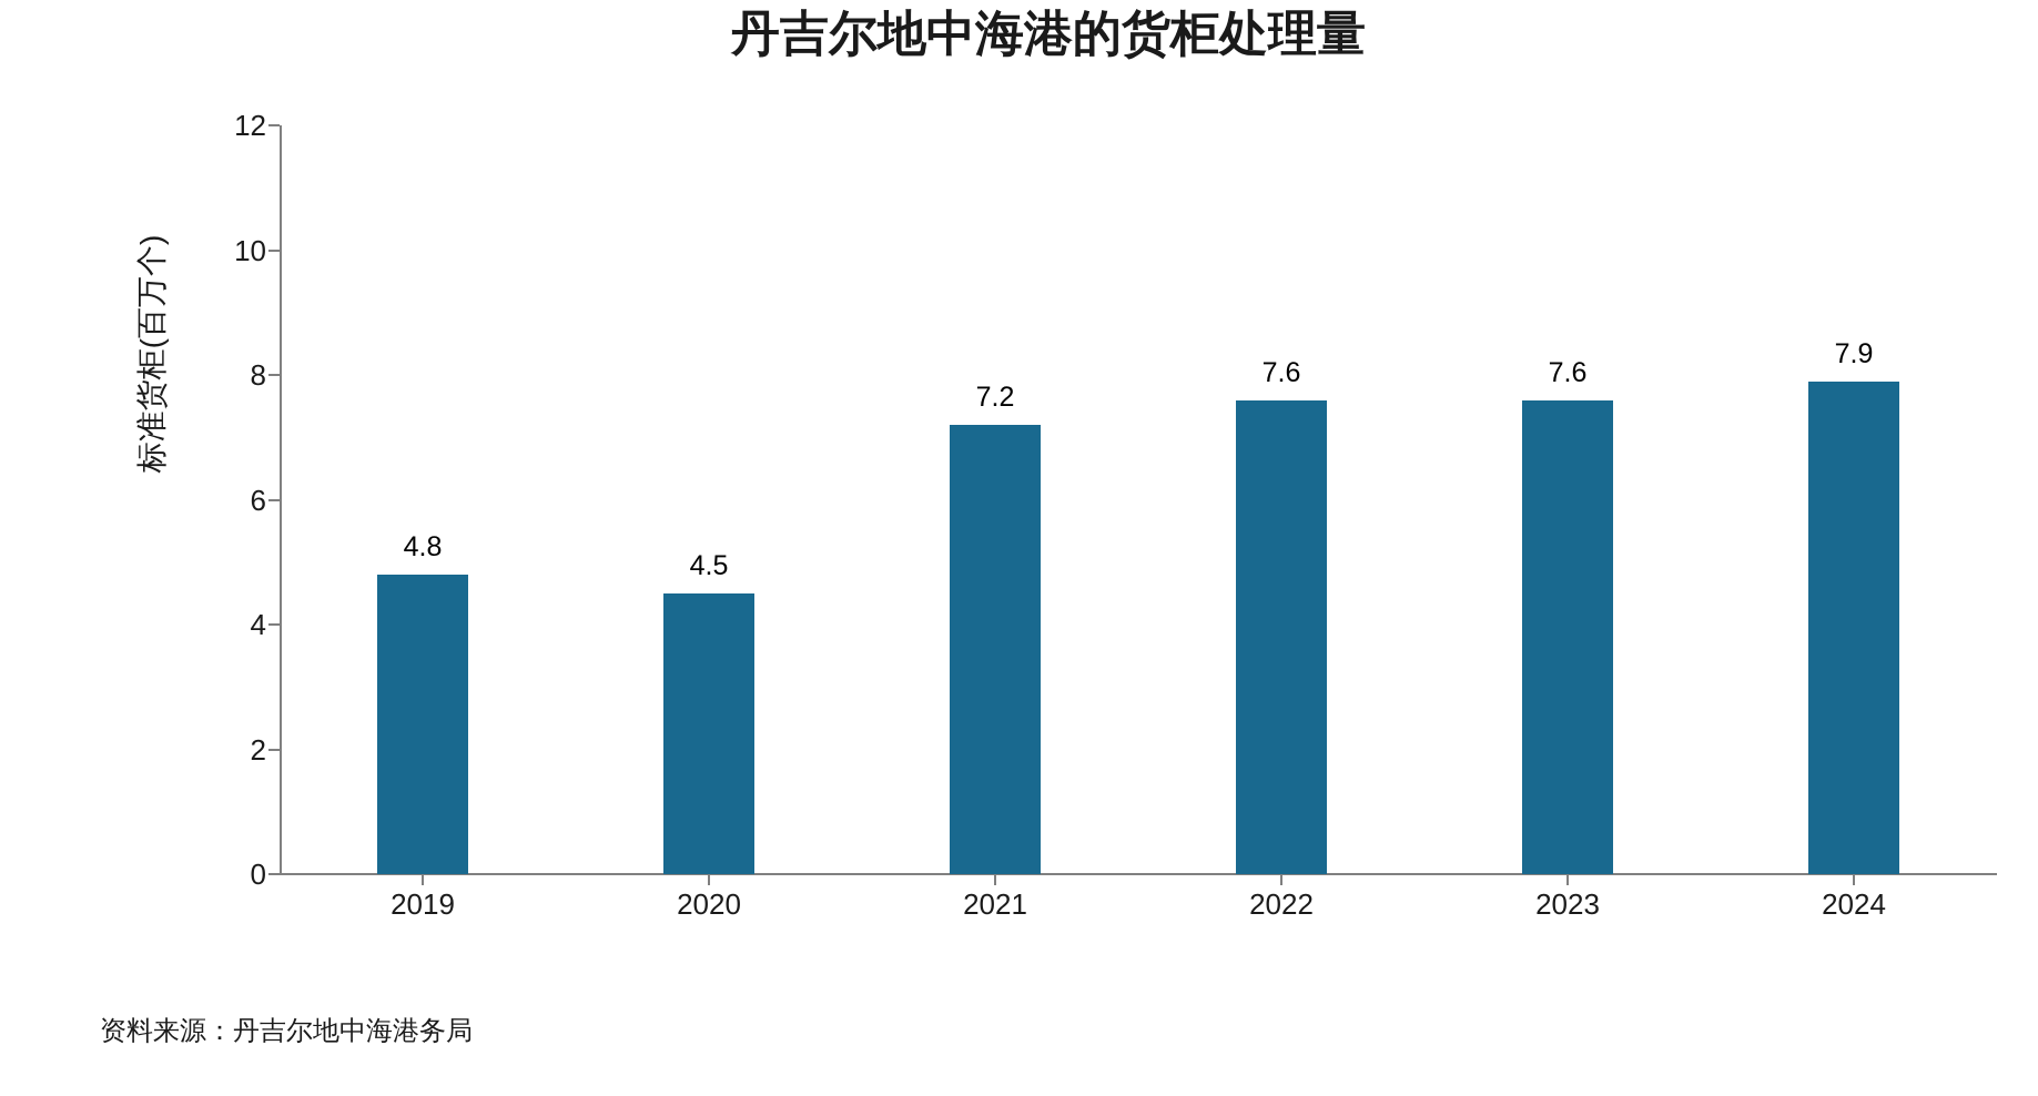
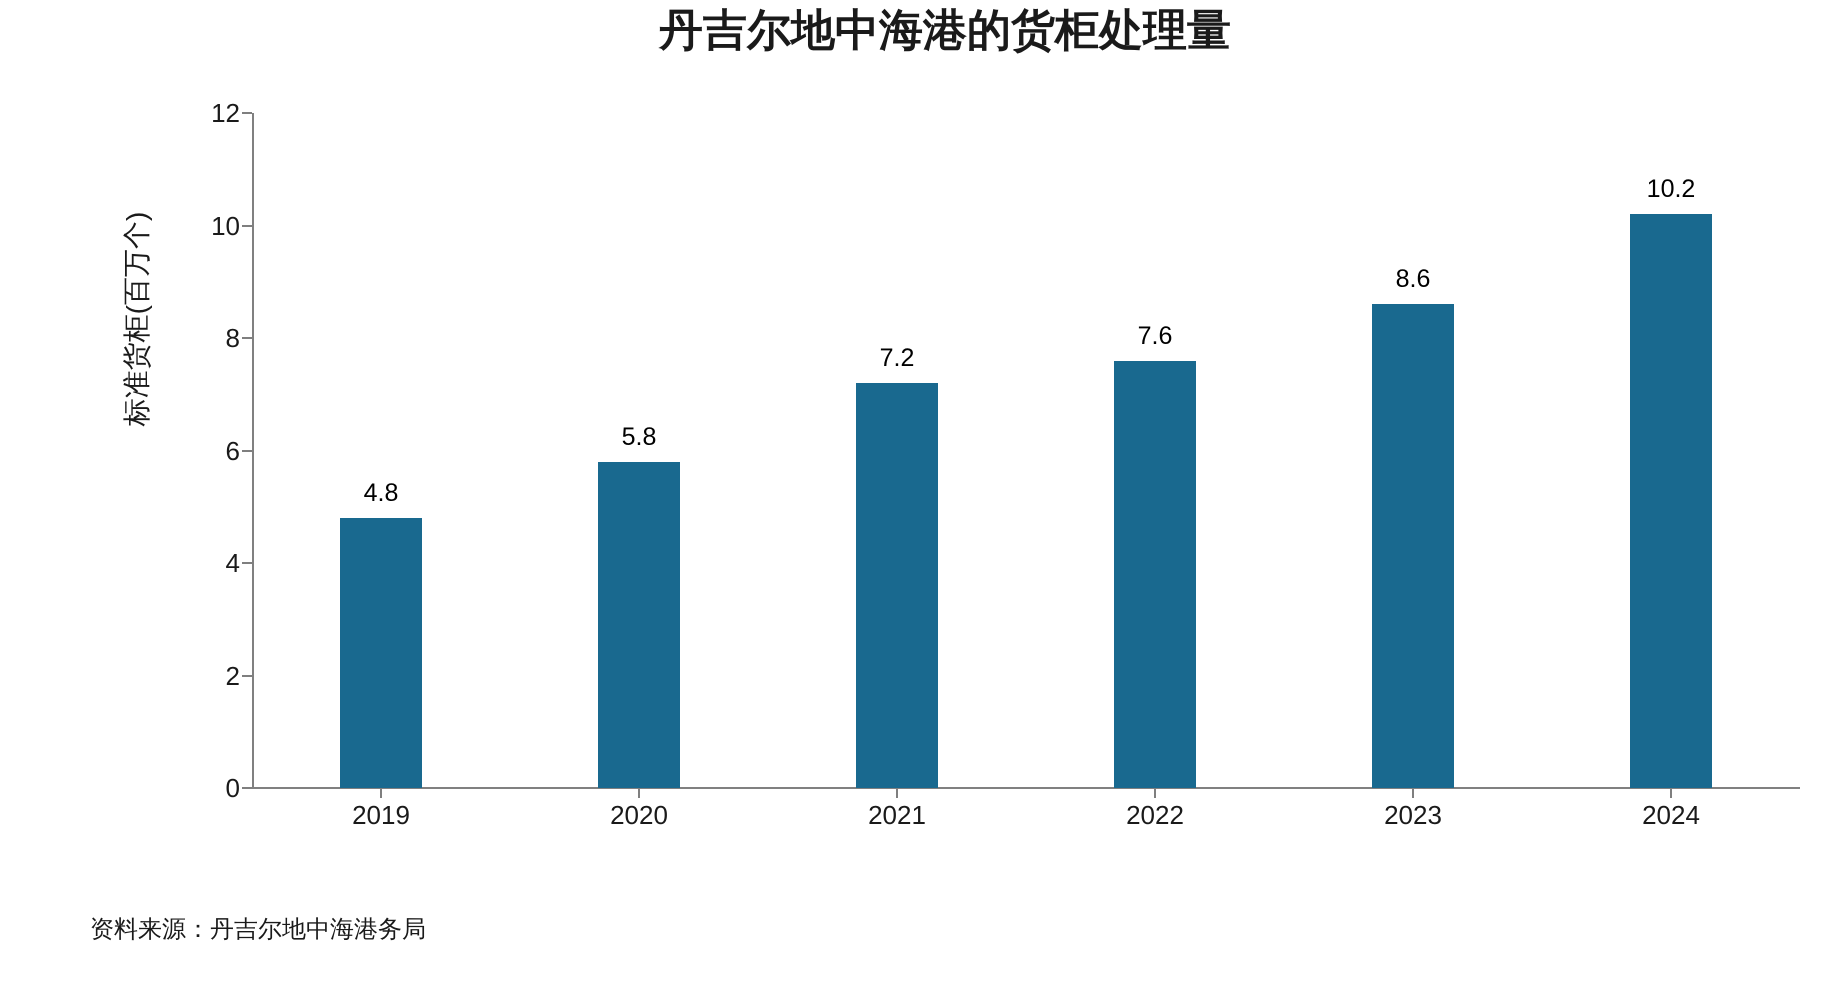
2020: 4.5 -> 5.8
2023: 7.6 -> 8.6
2024: 7.9 -> 10.2
